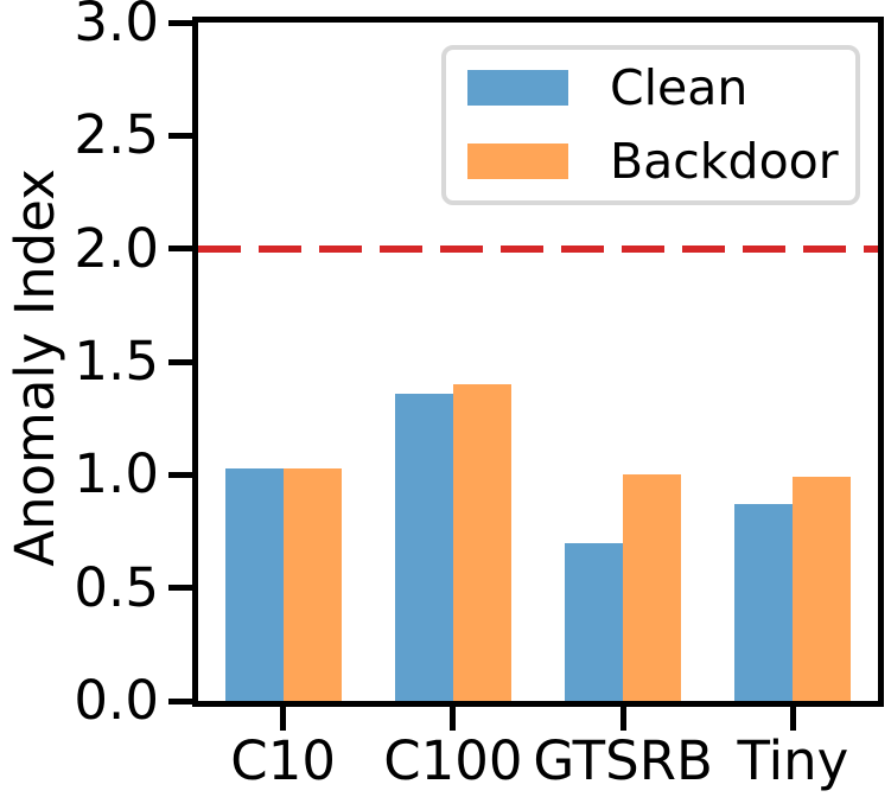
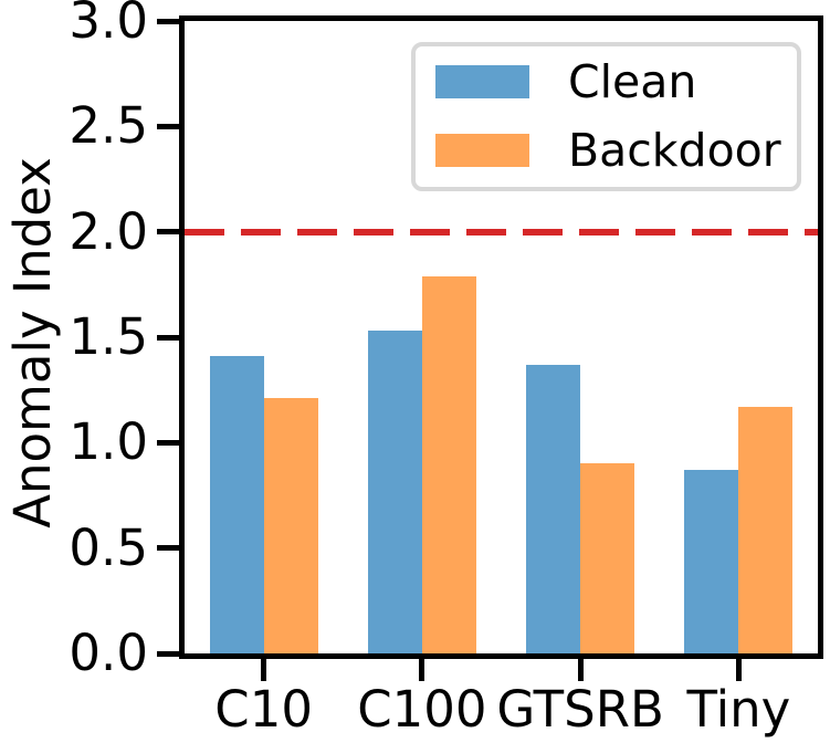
Clean/C10: 1.03 -> 1.41
Backdoor/C10: 1.03 -> 1.21
Clean/C100: 1.36 -> 1.53
Backdoor/C100: 1.40 -> 1.79
Clean/GTSRB: 0.70 -> 1.37
Backdoor/GTSRB: 1.00 -> 0.90
Backdoor/Tiny: 0.99 -> 1.17
